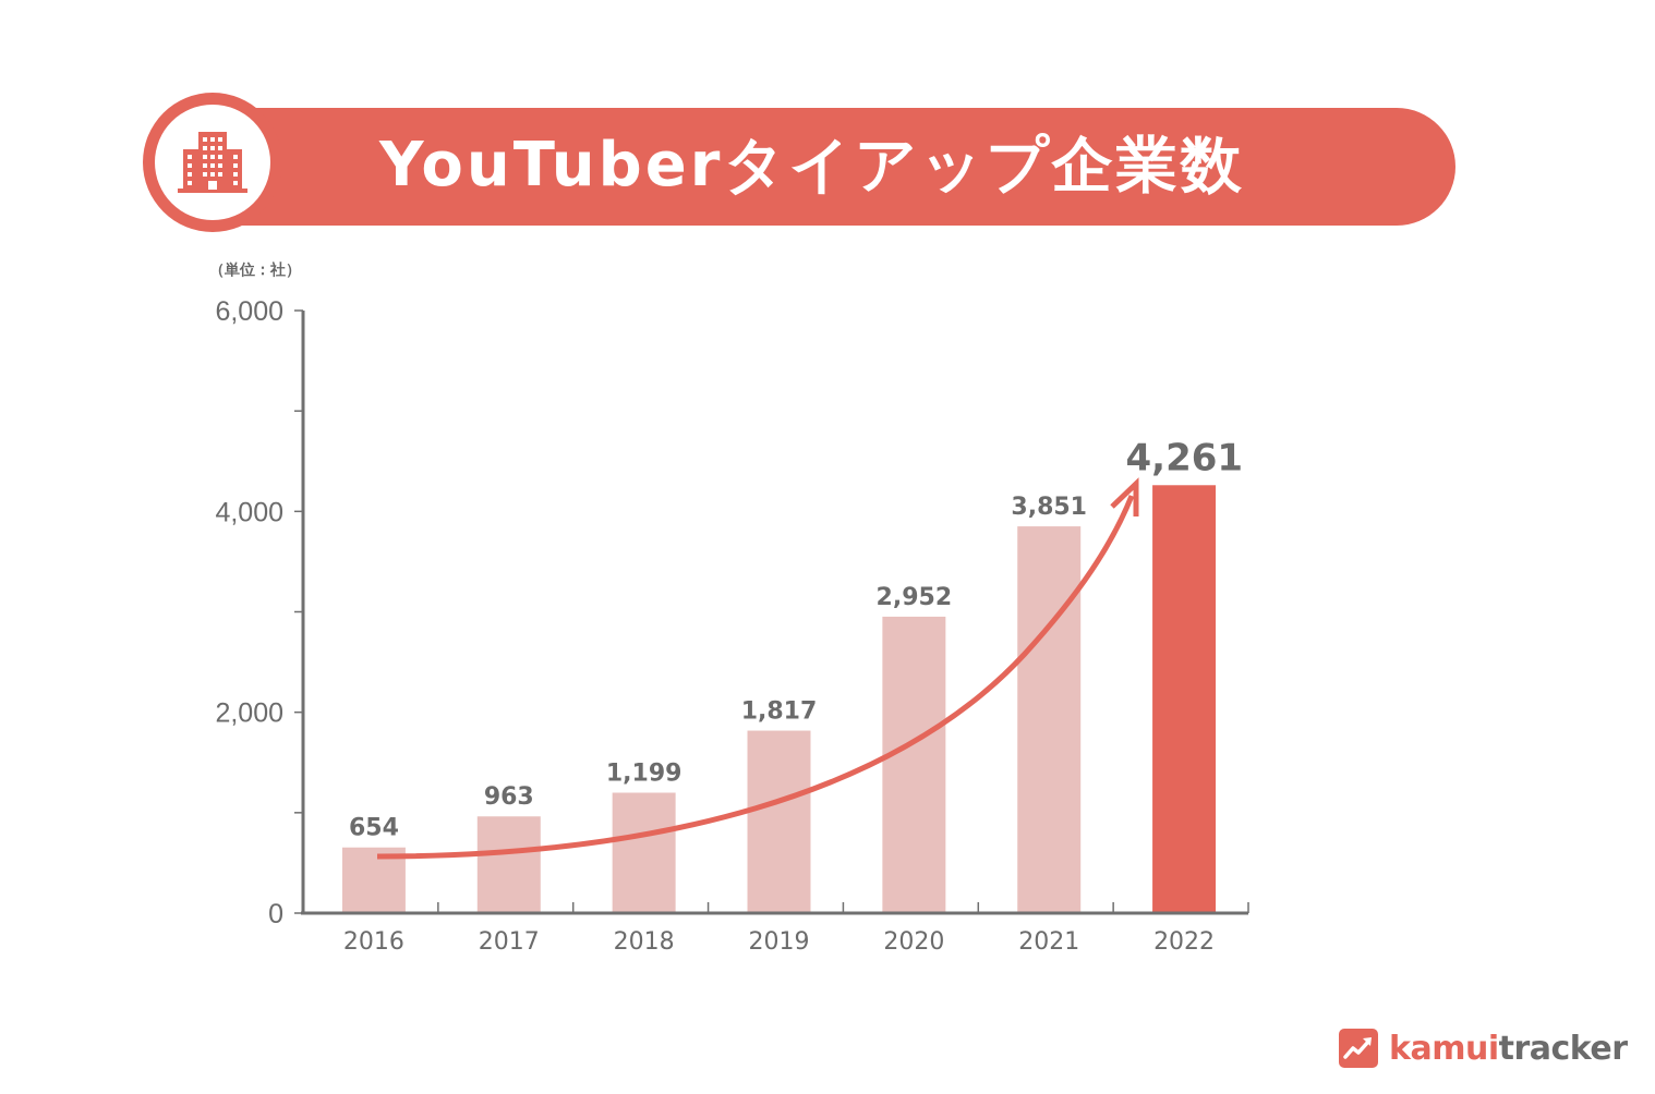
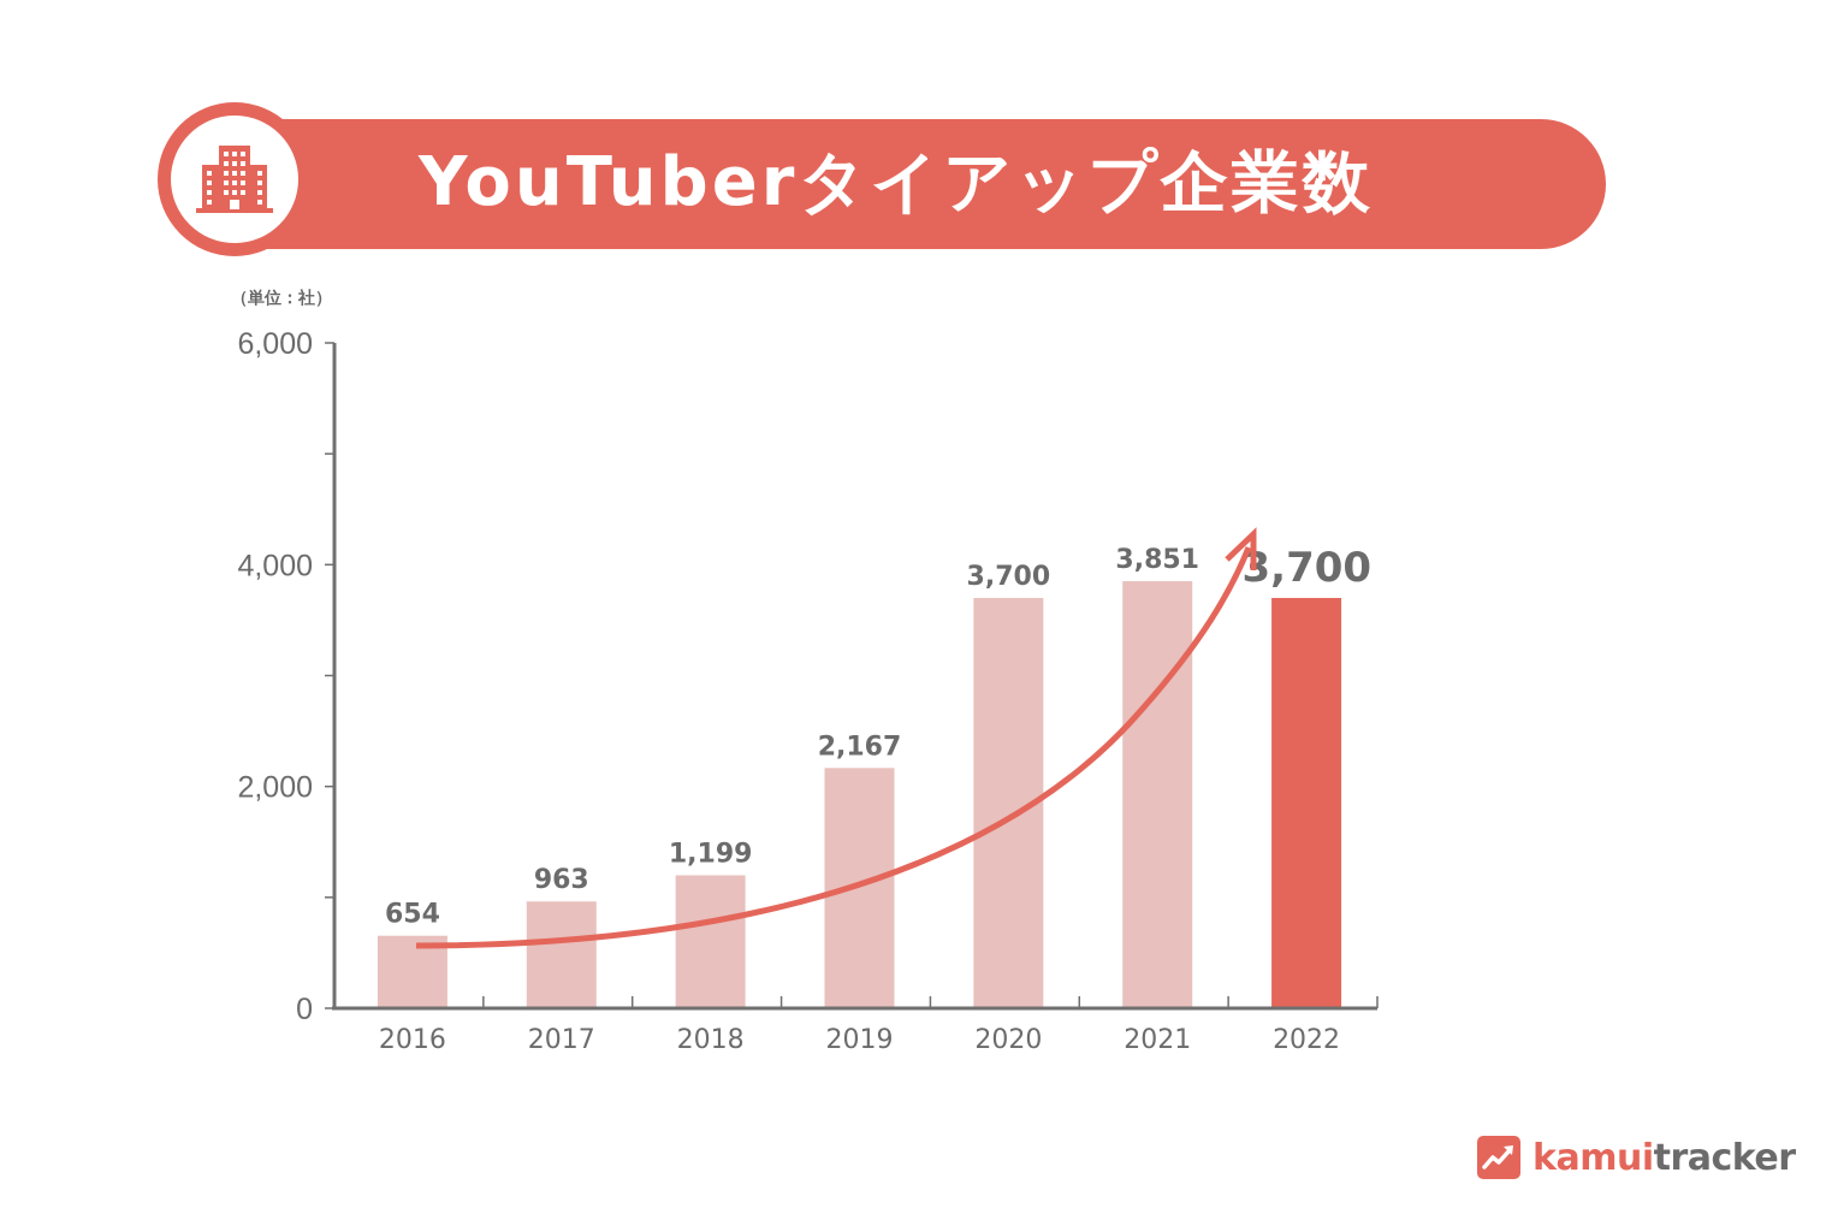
2019: 1,817 -> 2,167
2020: 2,952 -> 3,700
2022: 4,261 -> 3,700
